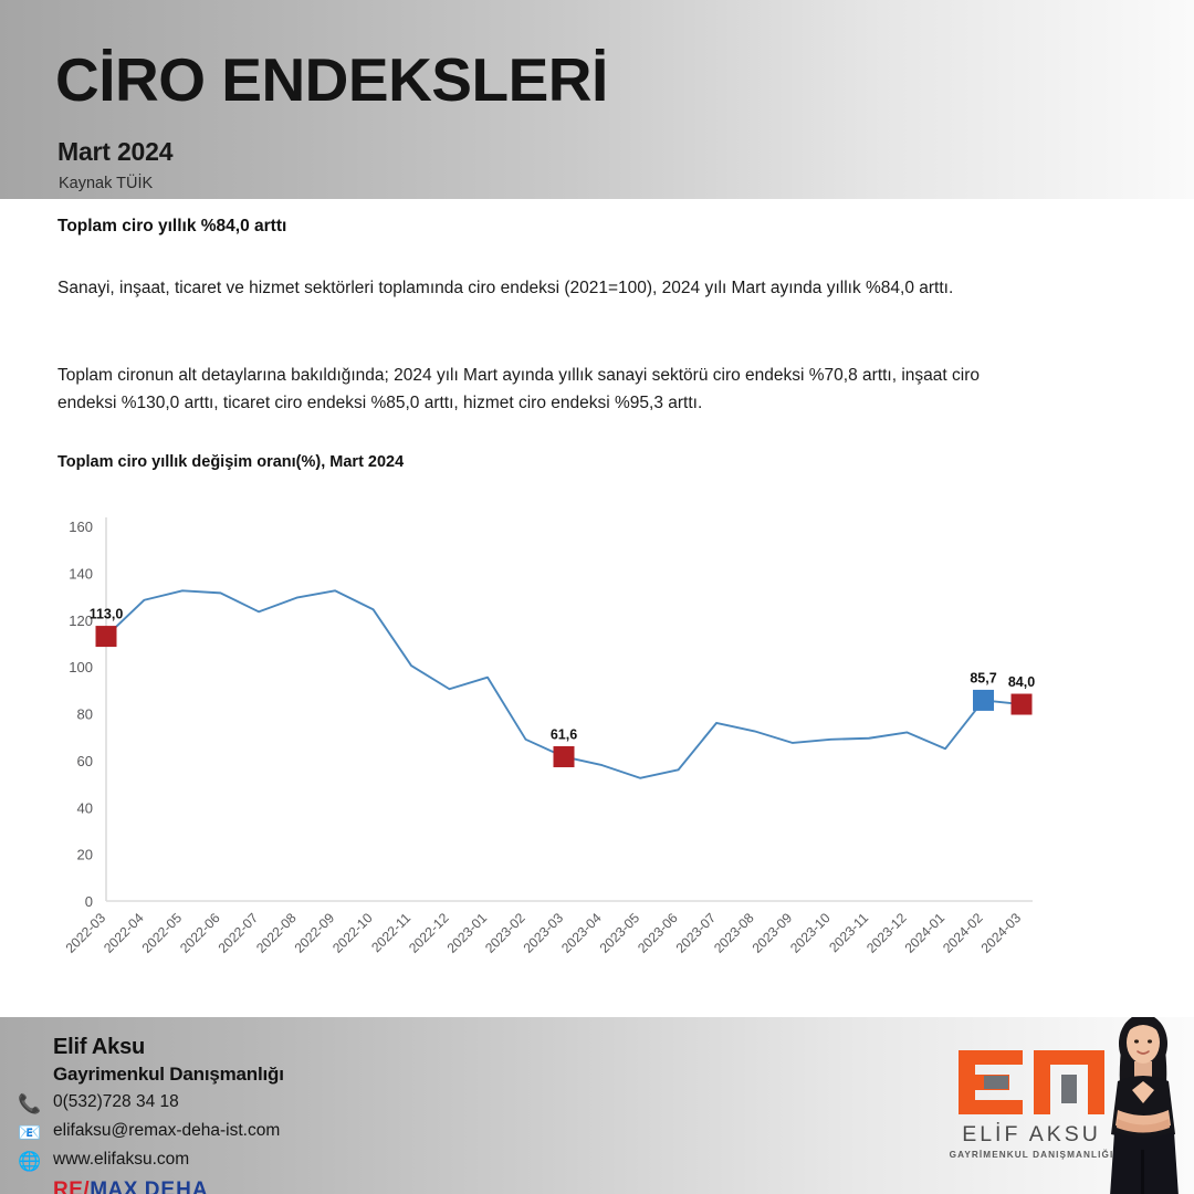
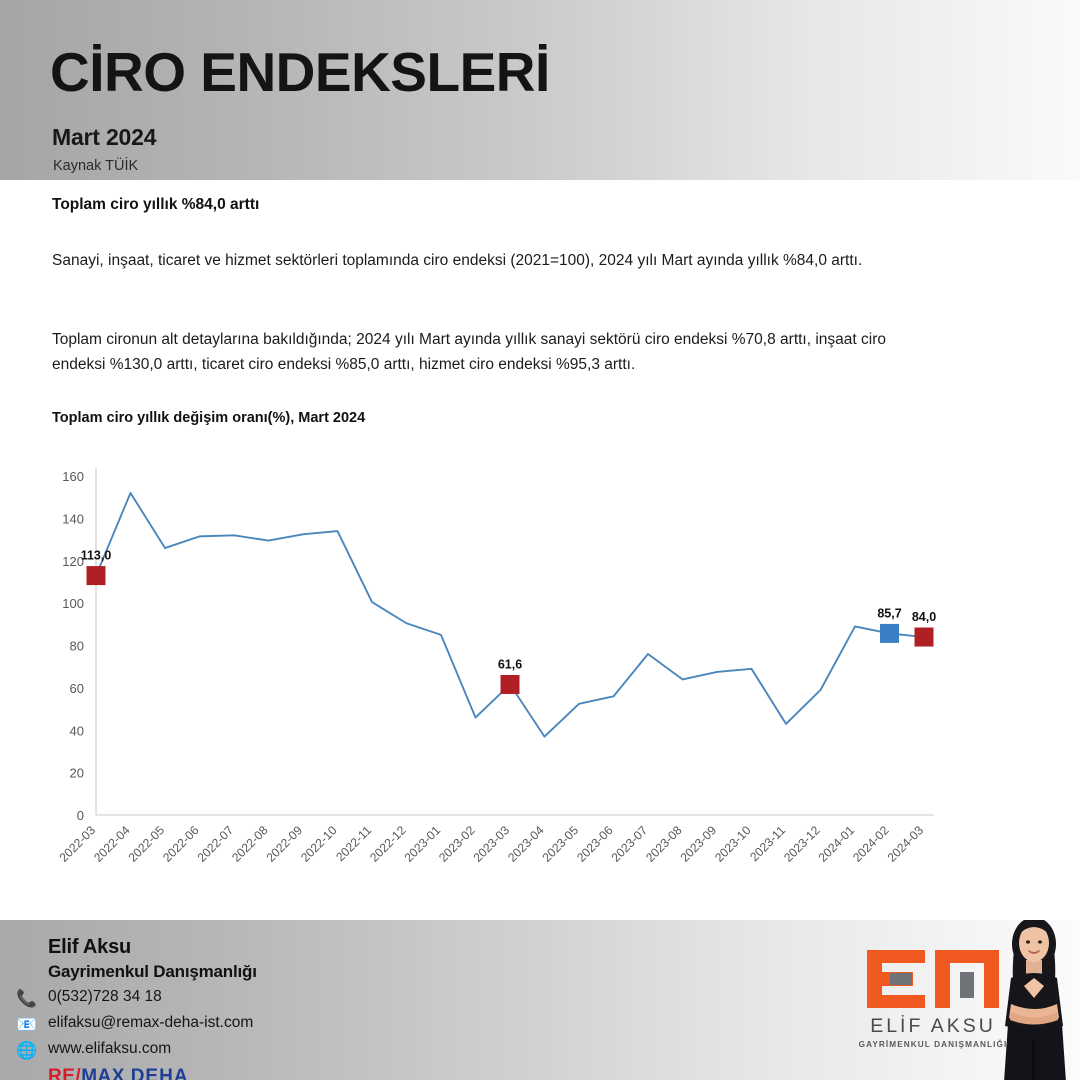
2022-04: 128 -> 152
2022-05: 132 -> 126
2022-07: 124 -> 132
2022-10: 124 -> 134
2023-01: 96 -> 85
2023-02: 69 -> 46
2023-04: 58 -> 37
2023-08: 72 -> 64
2023-11: 70 -> 43
2023-12: 72 -> 59
2024-01: 65 -> 89
